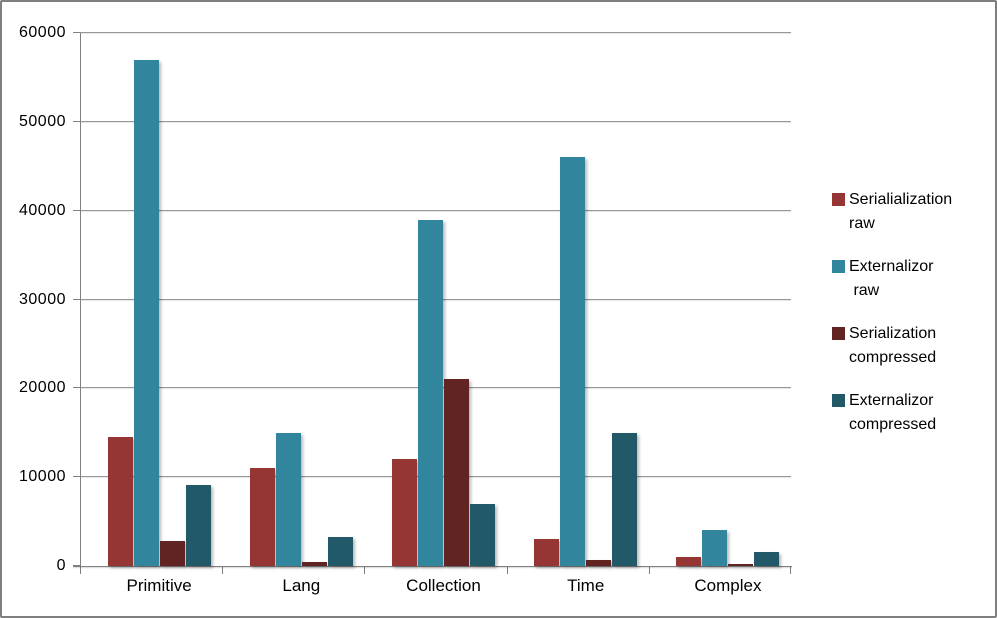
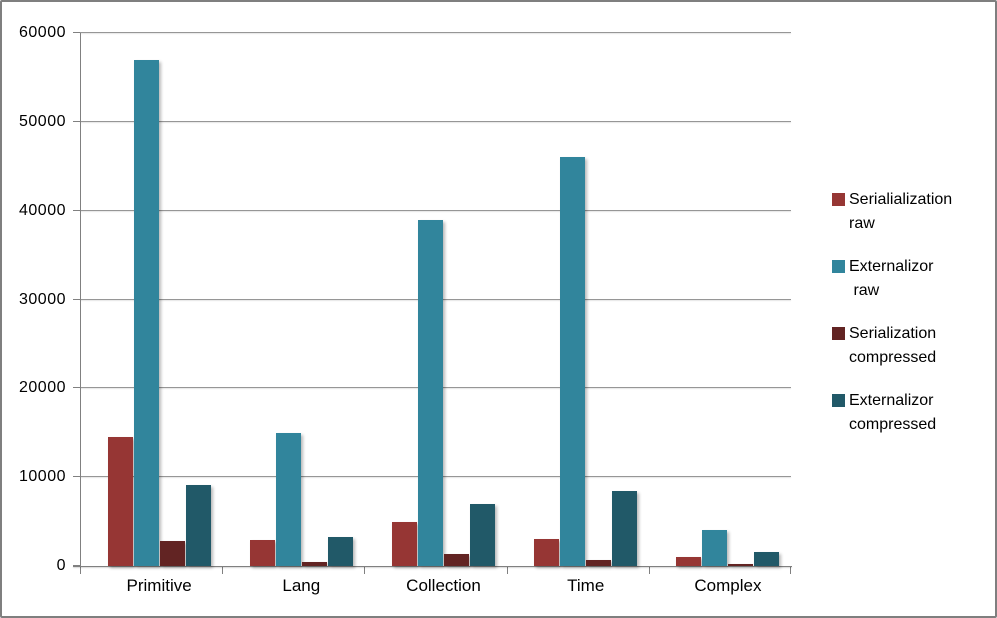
Serialialization raw/Lang: 11000 -> 3000
Serialialization raw/Collection: 12000 -> 5000
Serialization compressed/Collection: 21000 -> 1000
Externalizor compressed/Time: 15000 -> 8000
